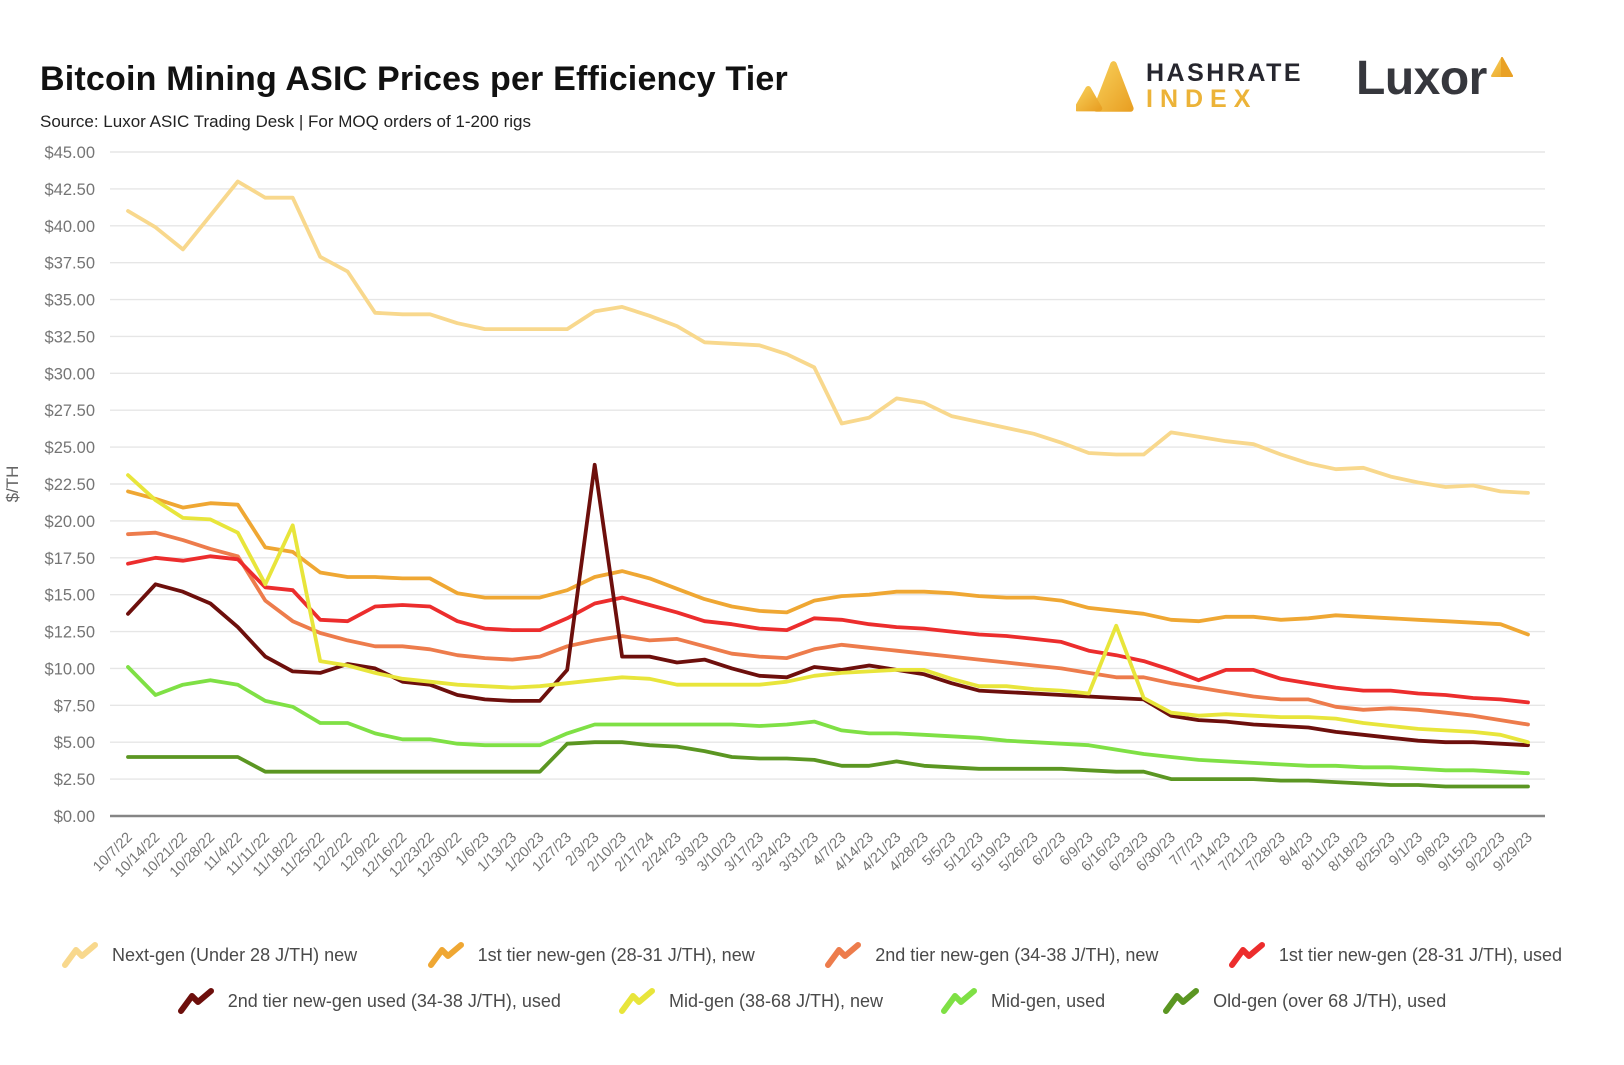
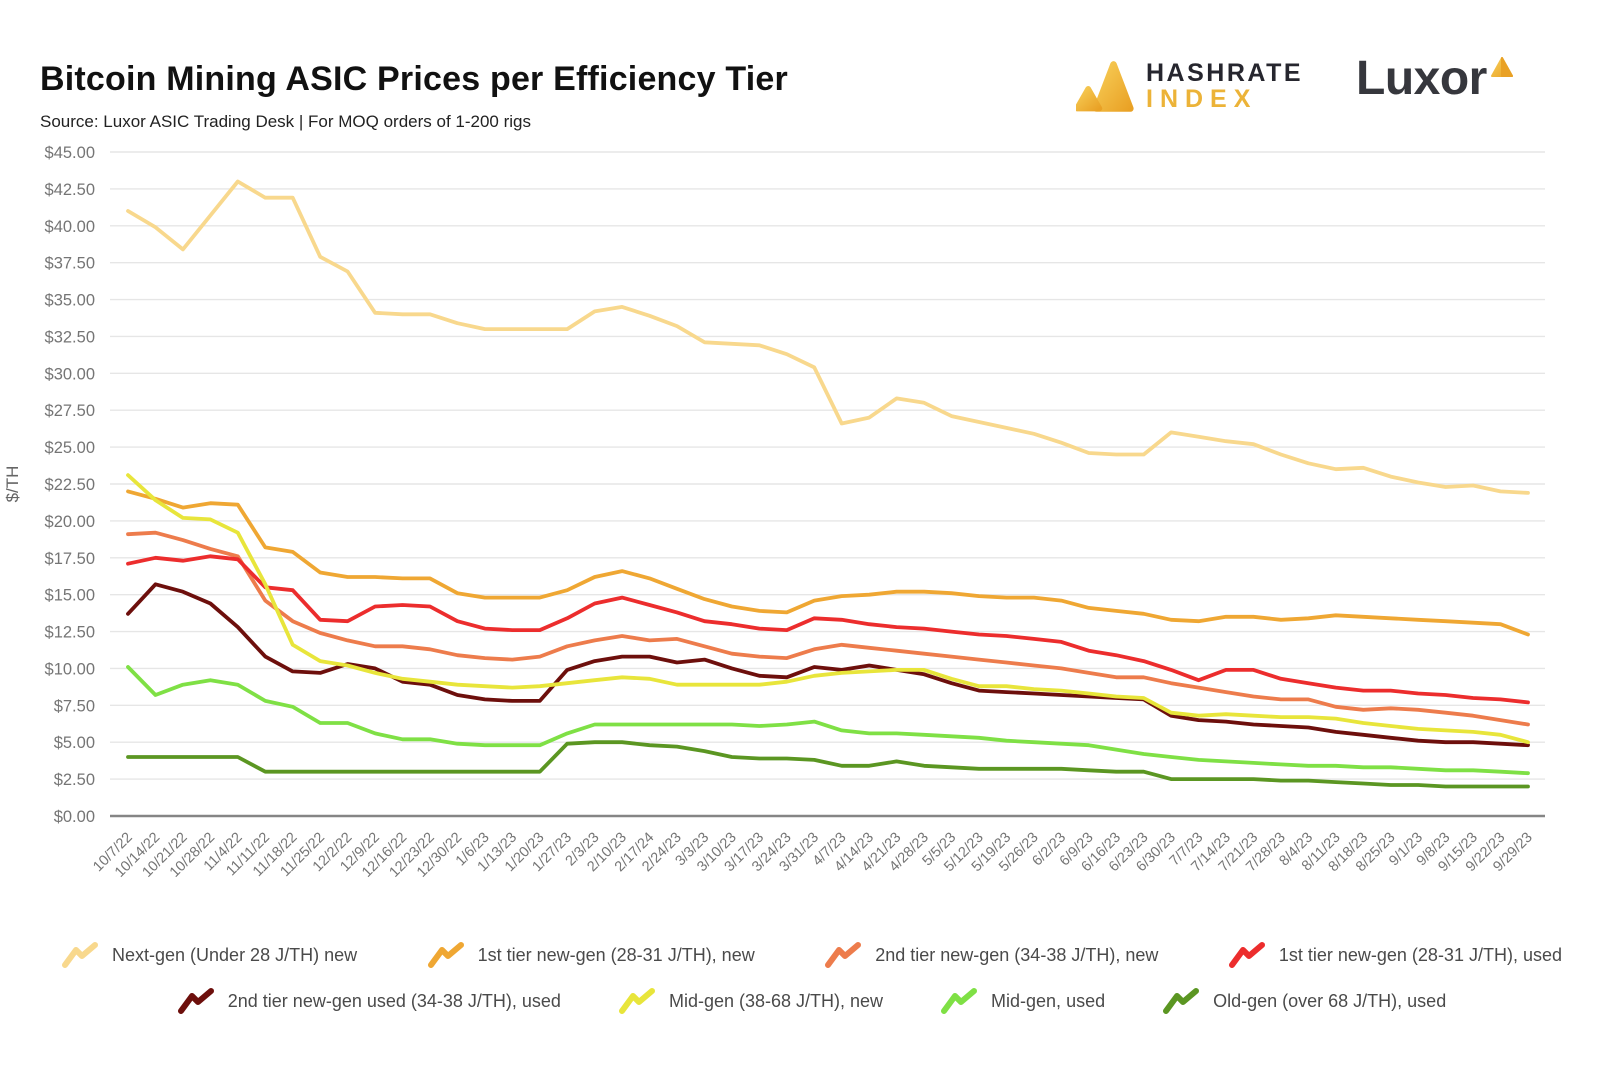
Mid-gen (38-68 J/TH), new/11/18/22: $19.7 -> $11.6
2nd tier new-gen used (34-38 J/TH), used/2/3/23: $23.8 -> $10.5
Mid-gen (38-68 J/TH), new/6/16/23: $12.9 -> $8.1
